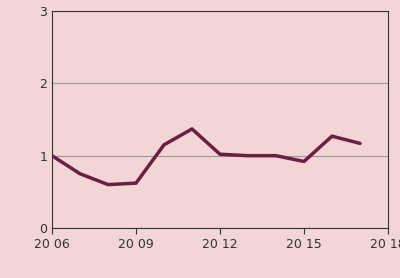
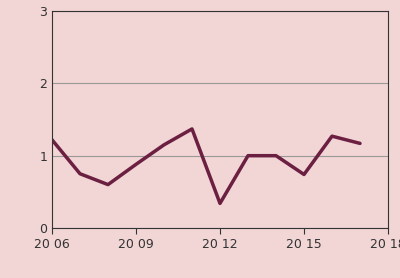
20 06: 1.00 -> 1.22
20 09: 0.62 -> 0.88
20 12: 1.02 -> 0.34
20 15: 0.92 -> 0.74
